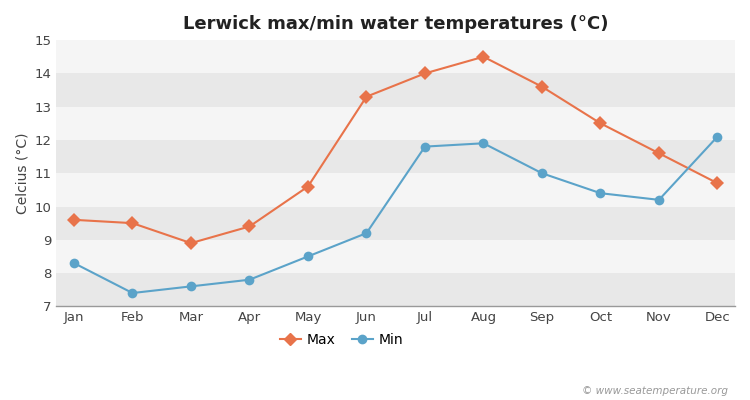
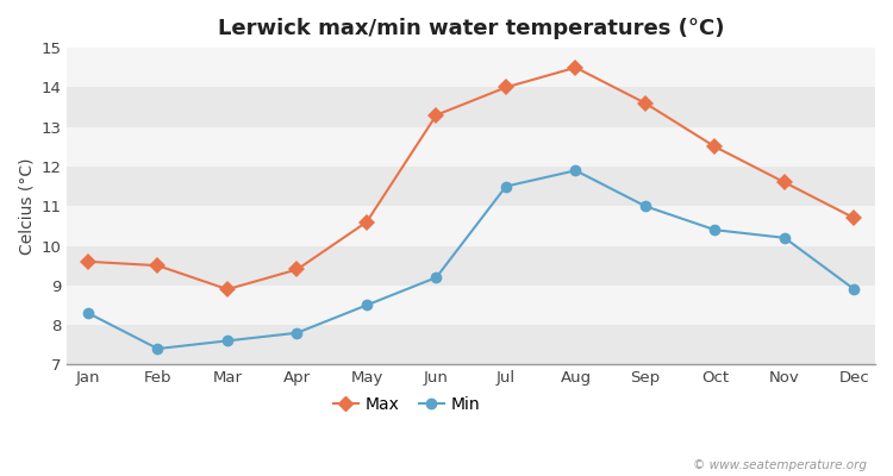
Min/Jul: 11.8 -> 11.5
Min/Dec: 12.1 -> 8.9
